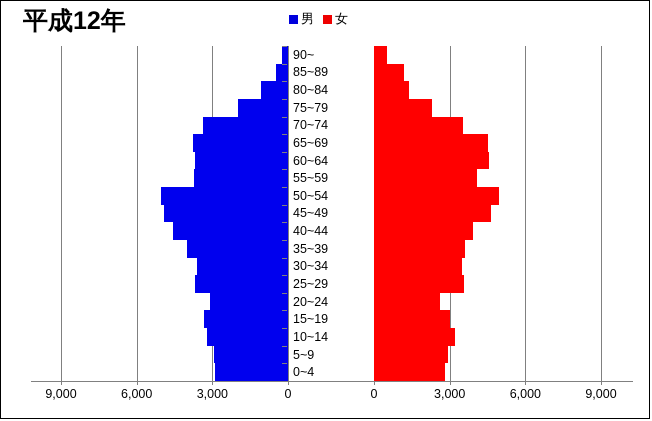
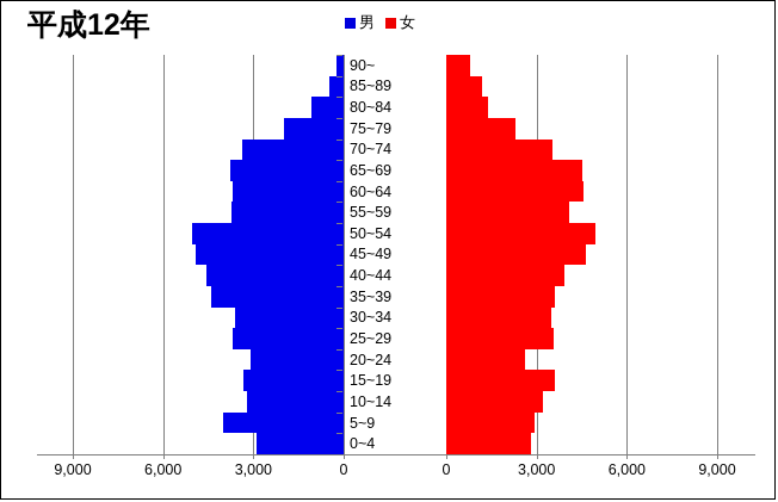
女/90~: 500 -> 800
男/35~39: 4000 -> 4400
女/15~19: 3000 -> 3600
男/5~9: 3000 -> 4000
